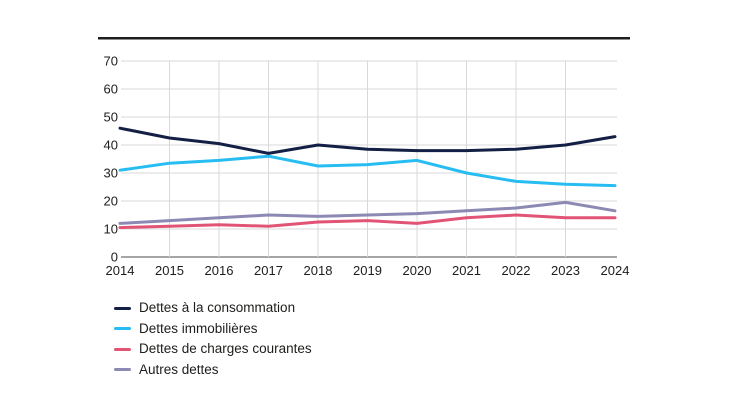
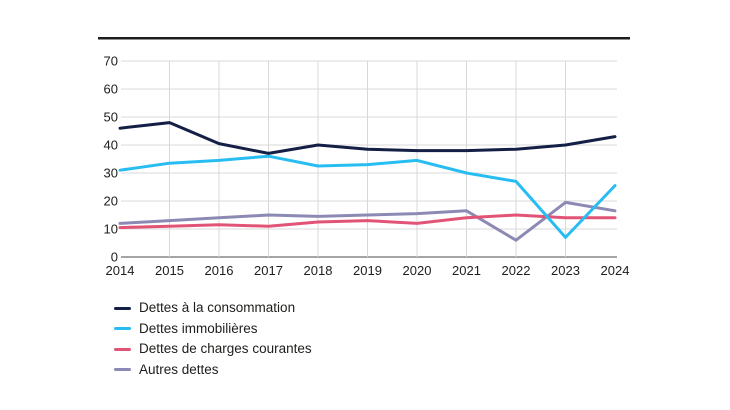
Dettes à la consommation/2015: 42 -> 48
Autres dettes/2022: 18 -> 6
Dettes immobilières/2023: 26 -> 7
